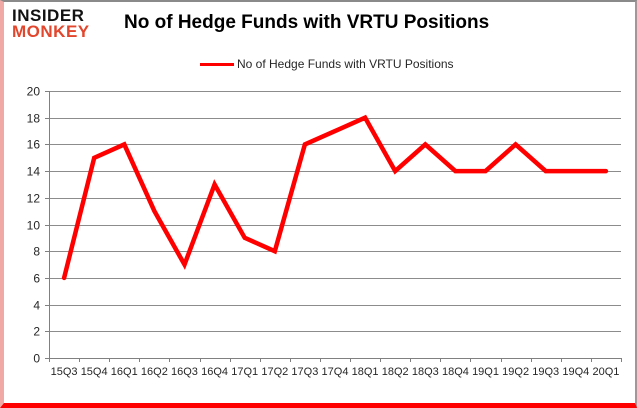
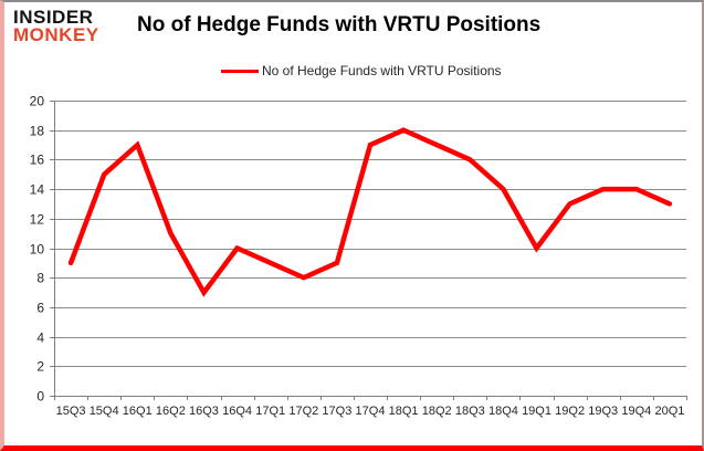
15Q3: 6 -> 9
16Q1: 16 -> 17
16Q4: 13 -> 10
17Q3: 16 -> 9
18Q2: 14 -> 17
19Q1: 14 -> 10
19Q2: 16 -> 13
20Q1: 14 -> 13
